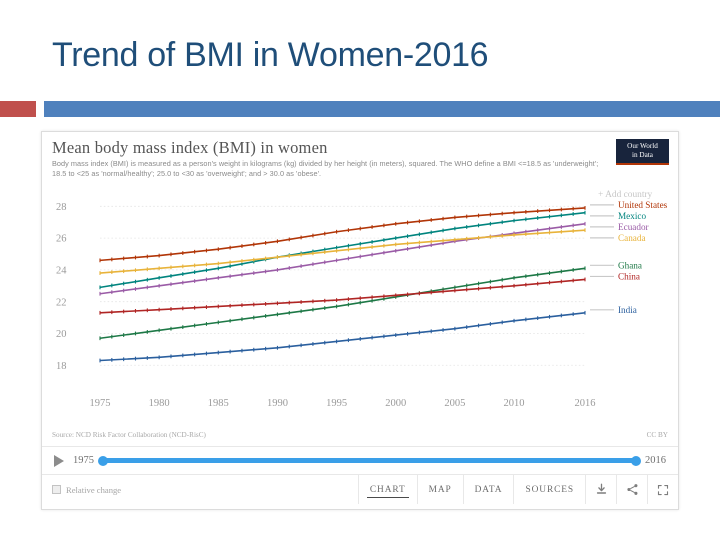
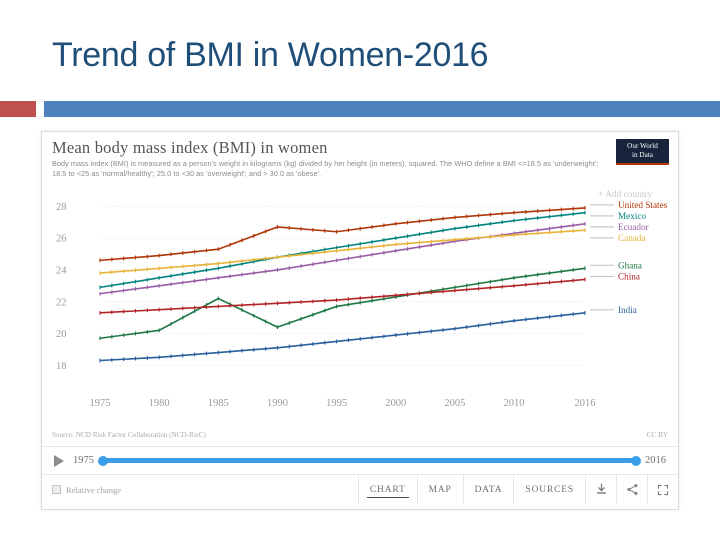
Ghana/1985: 20.7 -> 22.2
United States/1990: 25.8 -> 26.7
Ghana/1990: 21.2 -> 20.4
